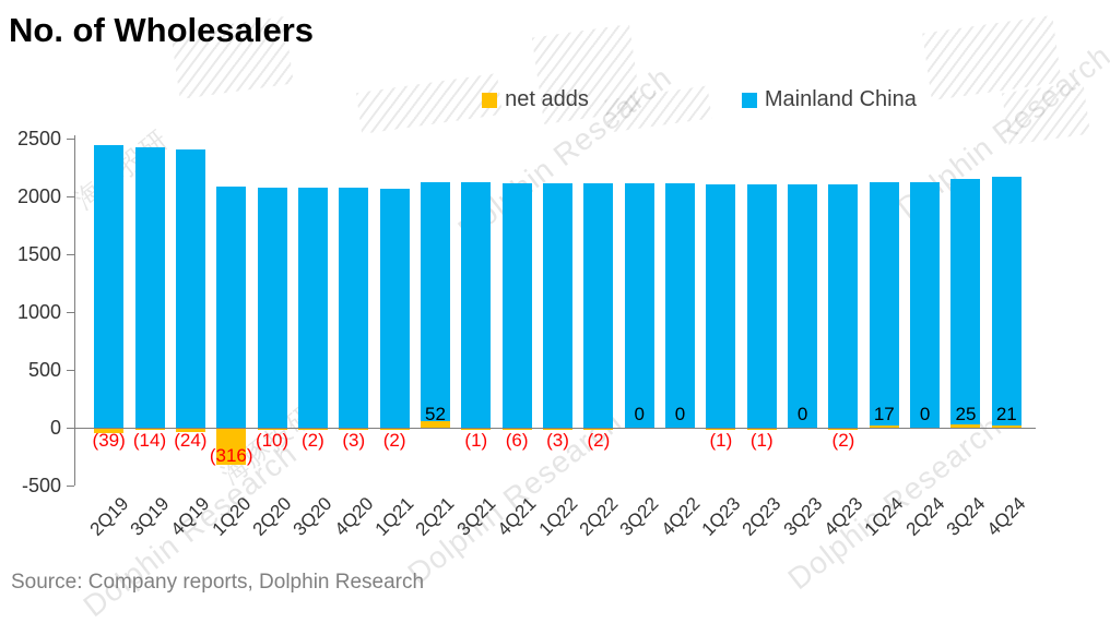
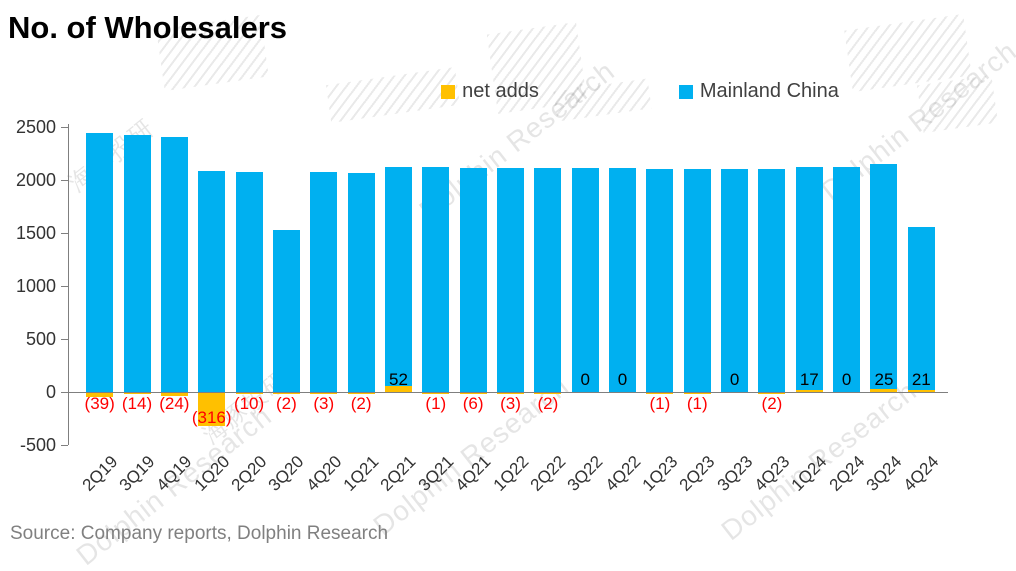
Mainland China/3Q20: 2070 -> 1530
Mainland China/4Q24: 2170 -> 1560
